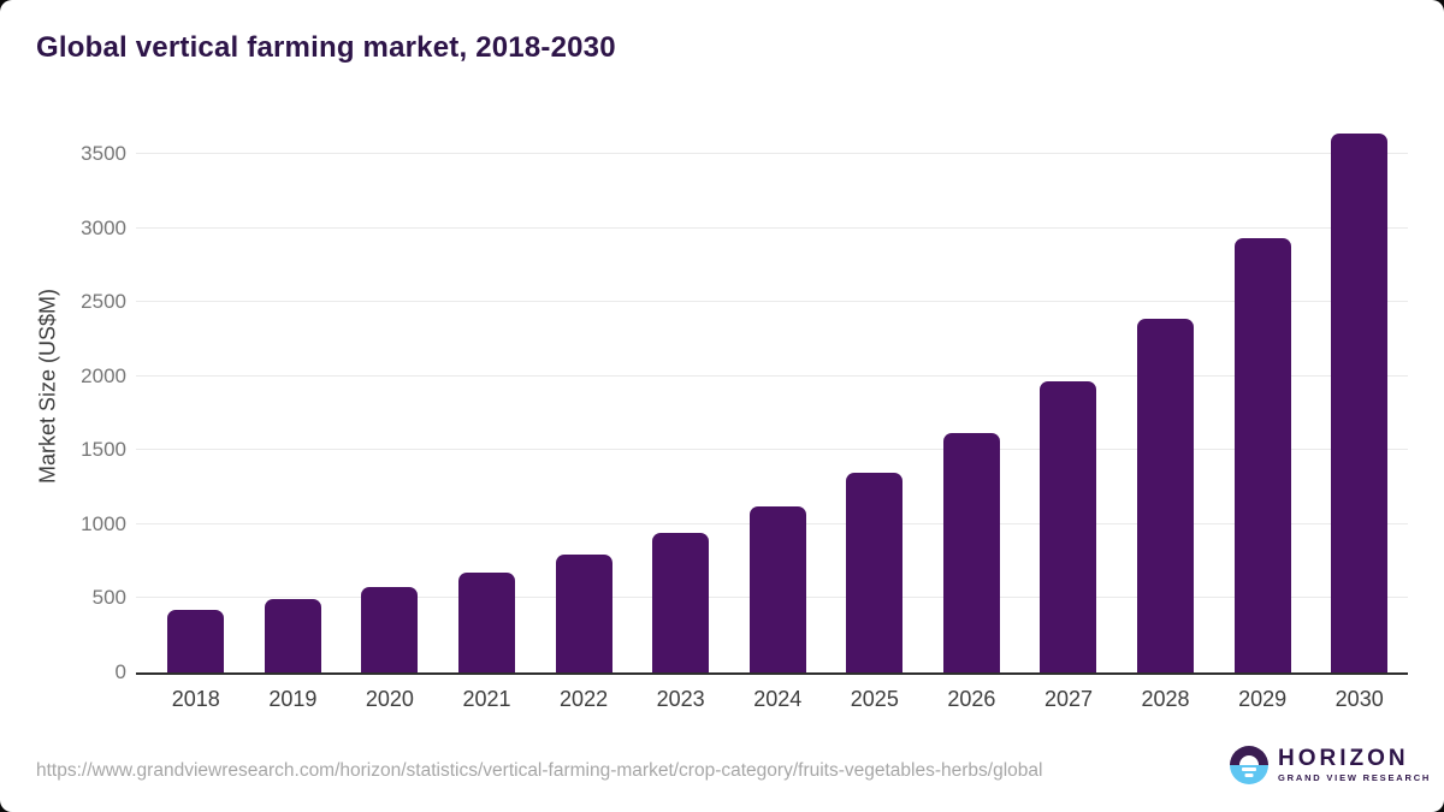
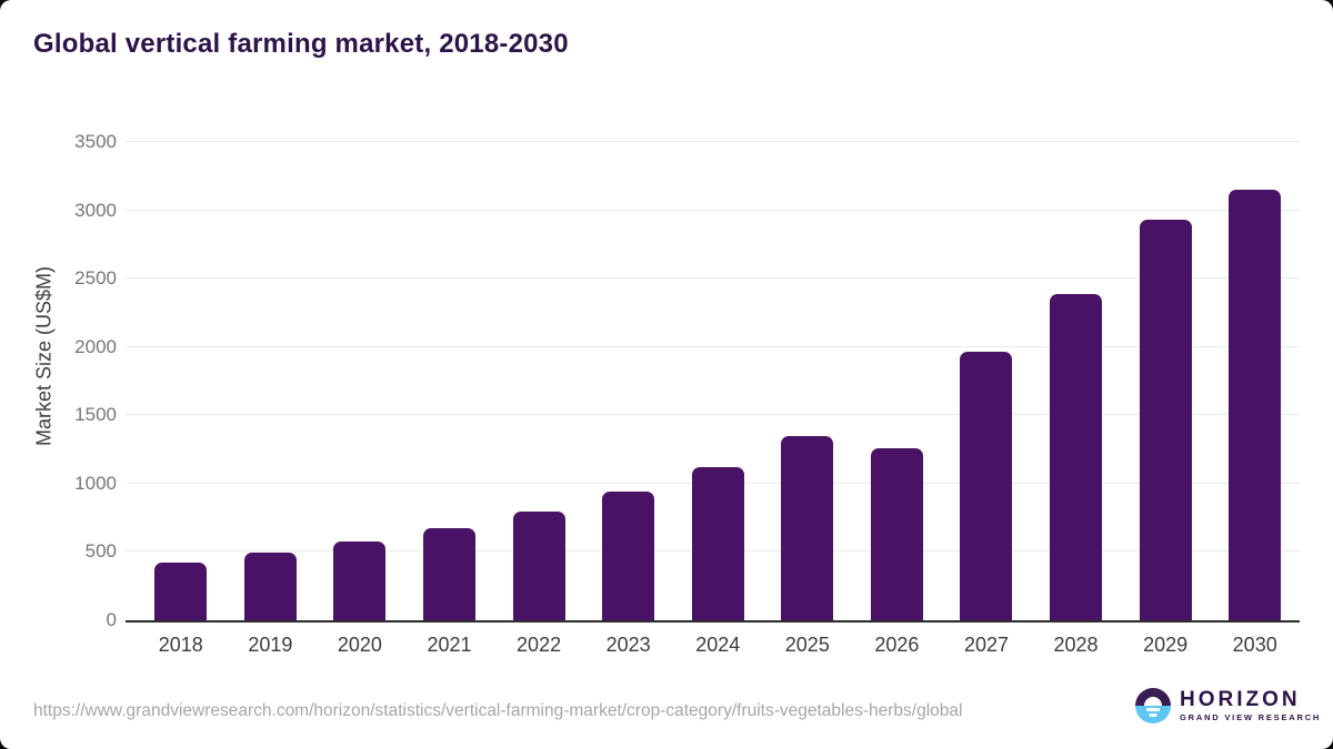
2026: 1620 -> 1260
2030: 3640 -> 3150
